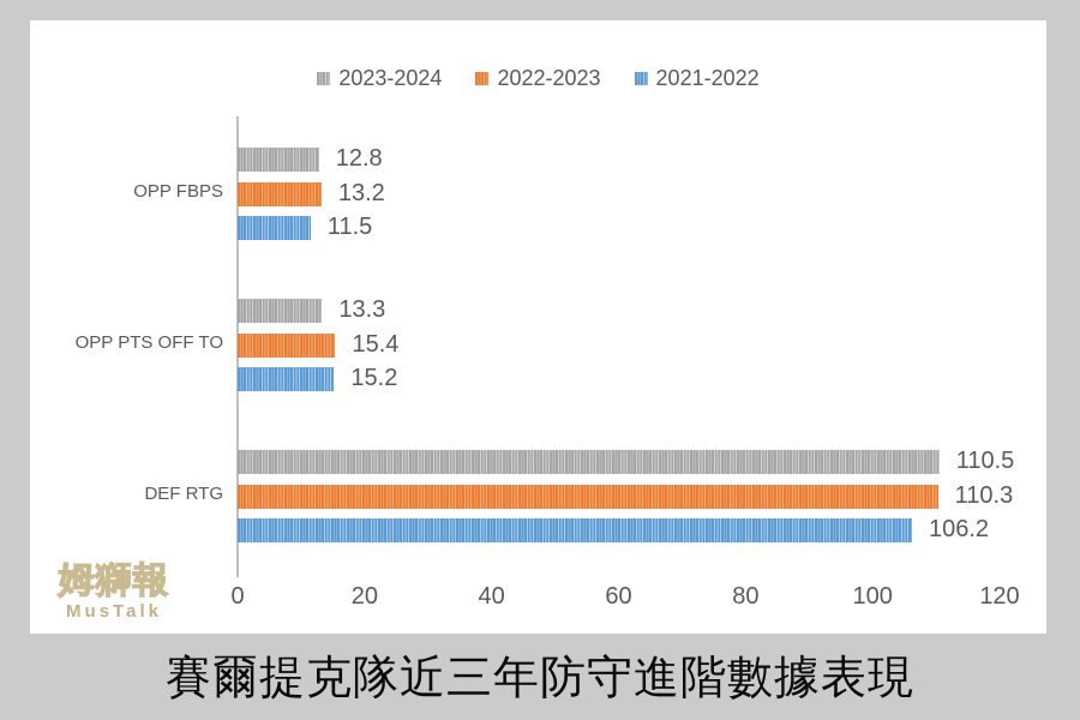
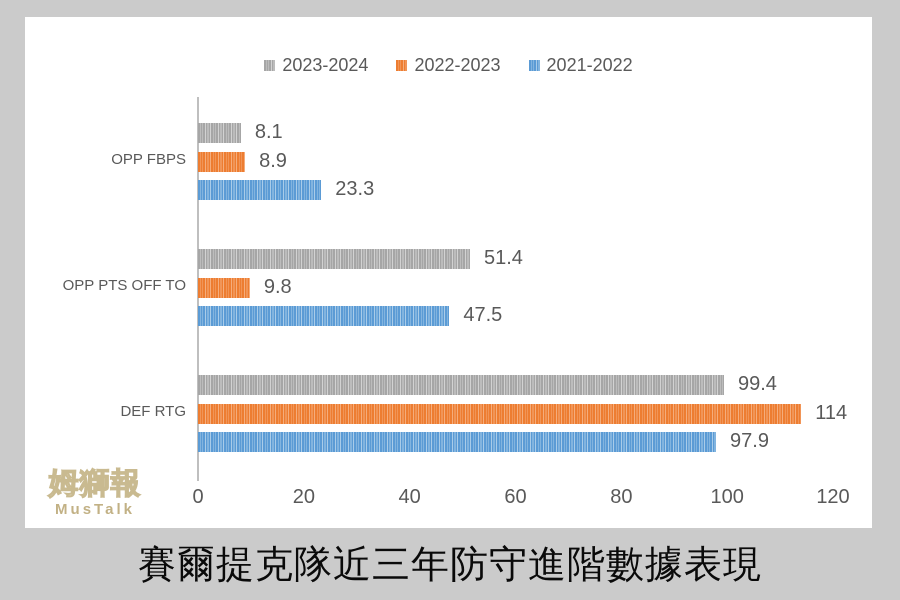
2023-2024/OPP FBPS: 12.8 -> 8.1
2022-2023/OPP FBPS: 13.2 -> 8.9
2021-2022/OPP FBPS: 11.5 -> 23.3
2023-2024/OPP PTS OFF TO: 13.3 -> 51.4
2022-2023/OPP PTS OFF TO: 15.4 -> 9.8
2021-2022/OPP PTS OFF TO: 15.2 -> 47.5
2023-2024/DEF RTG: 110.5 -> 99.4
2022-2023/DEF RTG: 110.3 -> 114
2021-2022/DEF RTG: 106.2 -> 97.9
